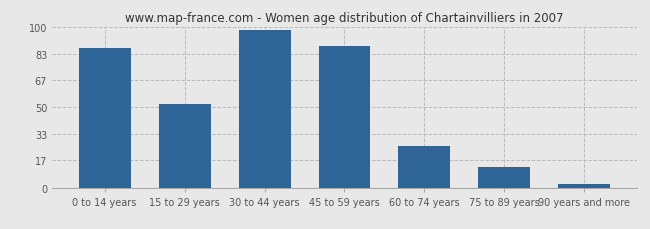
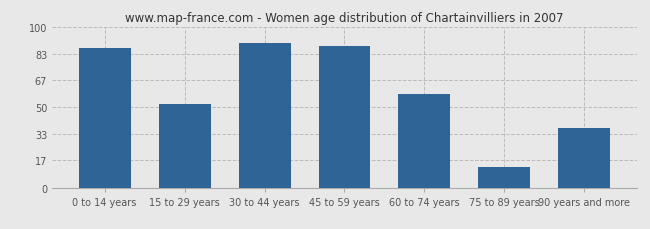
30 to 44 years: 98 -> 90
60 to 74 years: 26 -> 58
90 years and more: 2 -> 37
